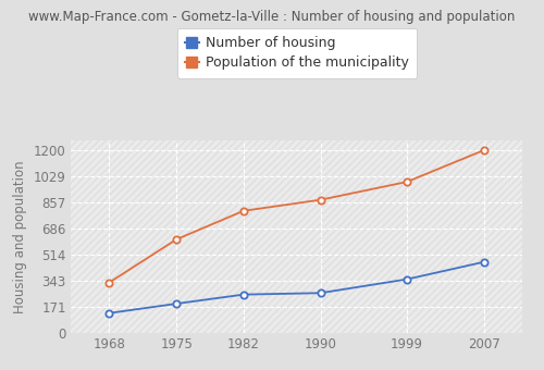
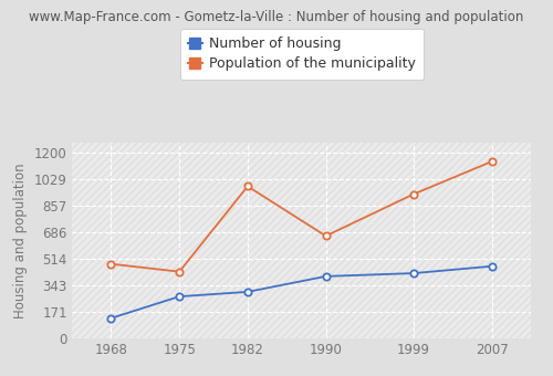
Population of the municipality/1968: 330 -> 480
Number of housing/1975: 190 -> 270
Population of the municipality/1975: 610 -> 430
Number of housing/1982: 250 -> 300
Population of the municipality/1982: 800 -> 980
Number of housing/1990: 260 -> 400
Population of the municipality/1990: 870 -> 660
Number of housing/1999: 350 -> 420
Population of the municipality/1999: 990 -> 930
Population of the municipality/2007: 1200 -> 1140
